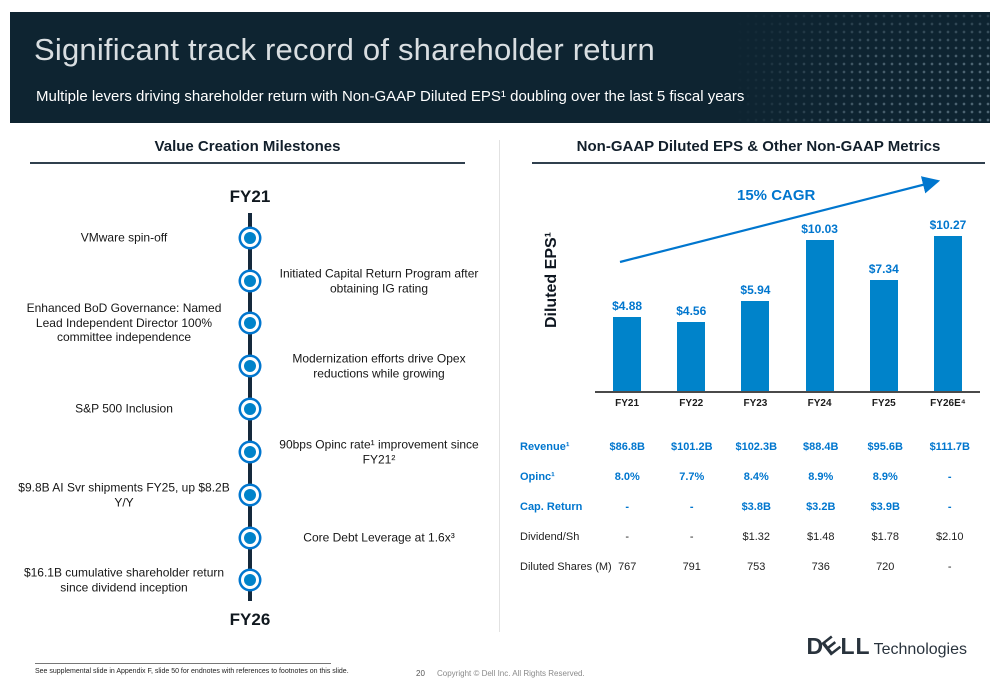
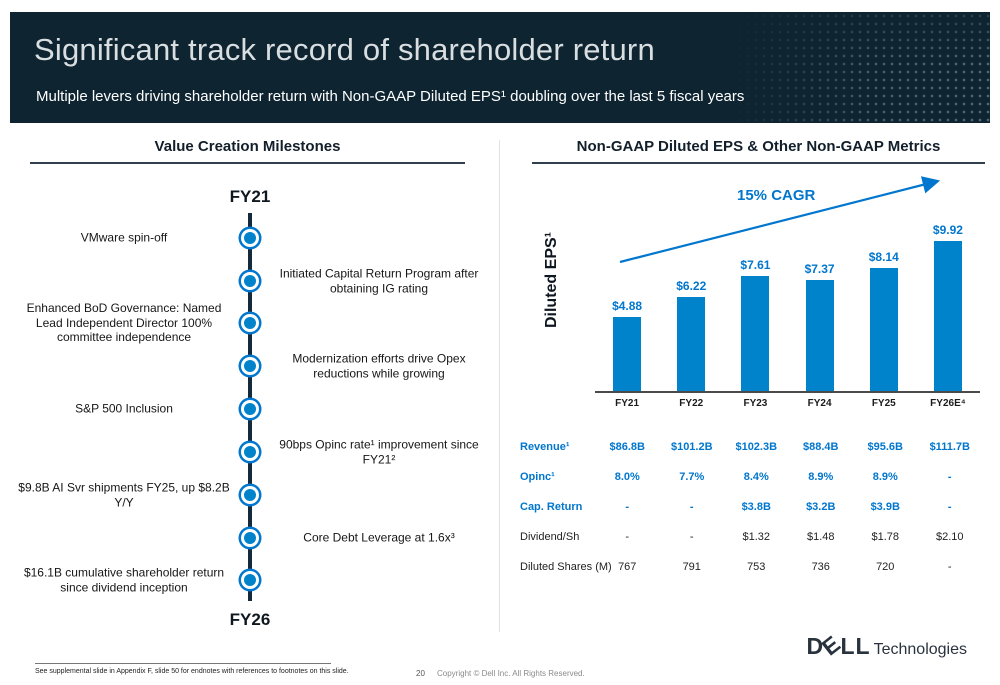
FY22: $4.56 -> $6.22
FY23: $5.94 -> $7.61
FY24: $10.03 -> $7.37
FY25: $7.34 -> $8.14
FY26E⁴: $10.27 -> $9.92
